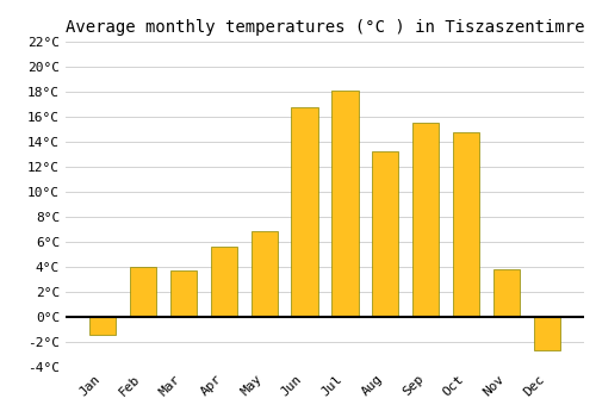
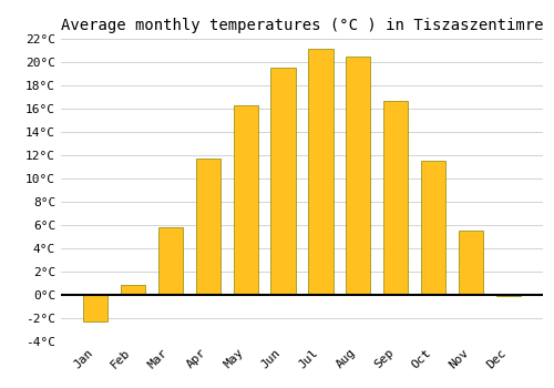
Jan: -1.4°C -> -2.3°C
Feb: 4.0°C -> 0.9°C
Mar: 3.7°C -> 5.8°C
Apr: 5.6°C -> 11.7°C
May: 6.9°C -> 16.3°C
Jun: 16.8°C -> 19.5°C
Jul: 18.1°C -> 21.1°C
Aug: 13.2°C -> 20.5°C
Sep: 15.5°C -> 16.7°C
Oct: 14.8°C -> 11.5°C
Nov: 3.8°C -> 5.5°C
Dec: -2.7°C -> -0.1°C
